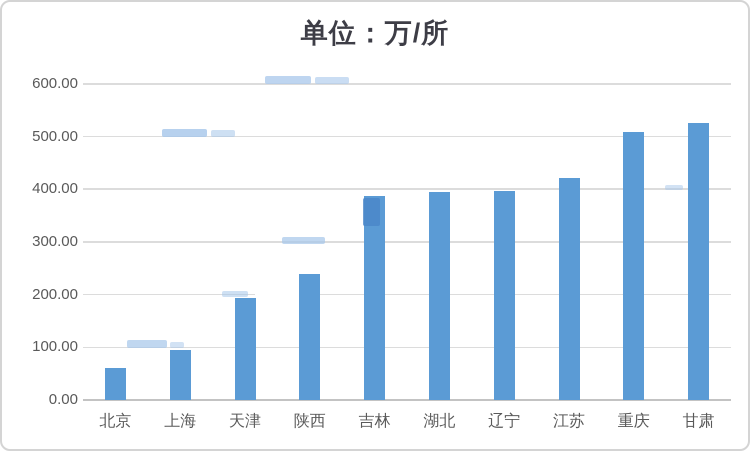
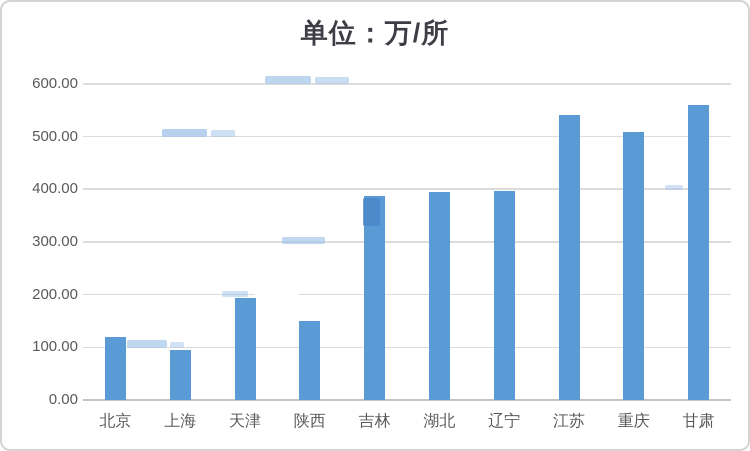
北京: 60 -> 120
陕西: 240 -> 150
江苏: 420 -> 540
甘肃: 530 -> 560
